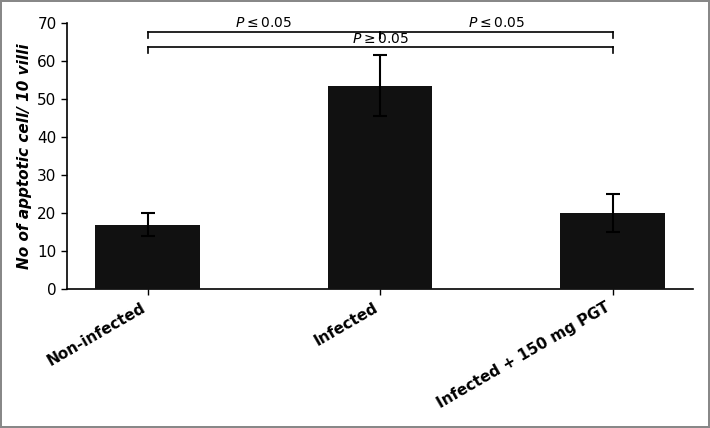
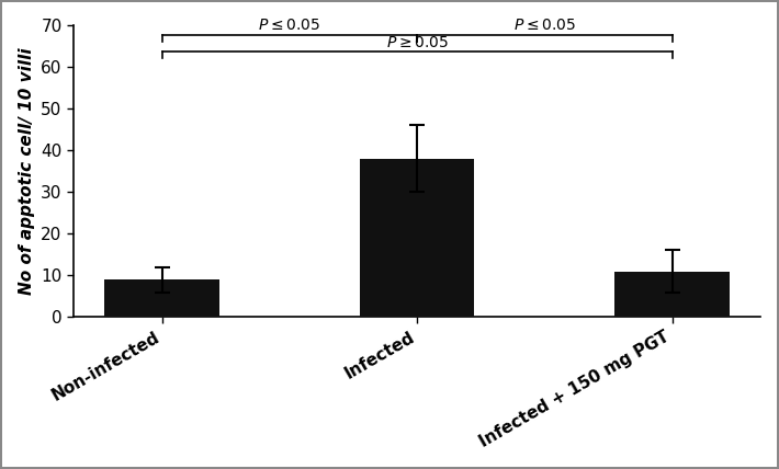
Non-infected: 17.0 -> 9.0
Infected: 53.5 -> 38.0
Infected + 150 mg PGT: 20.0 -> 11.0
